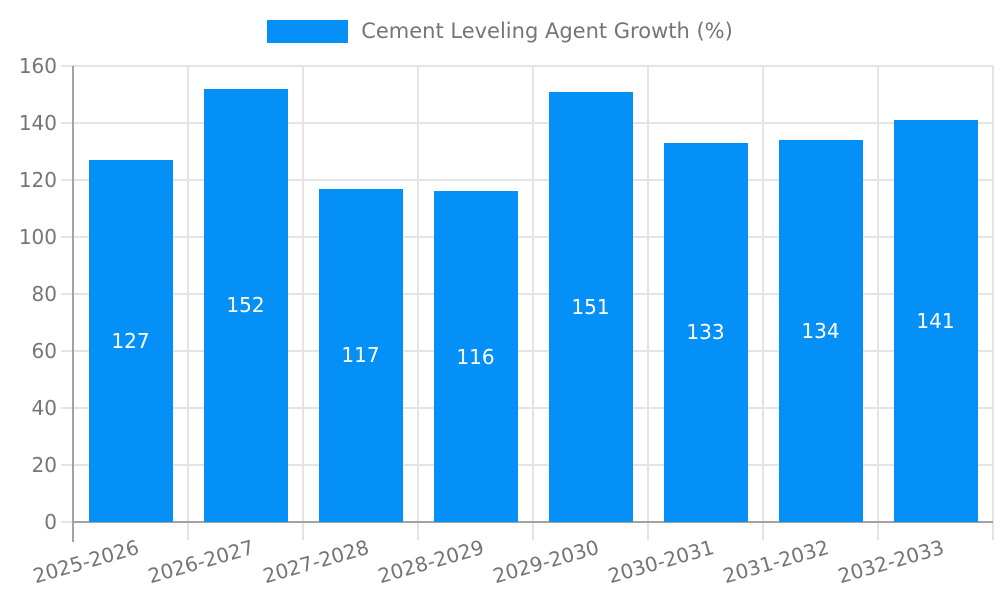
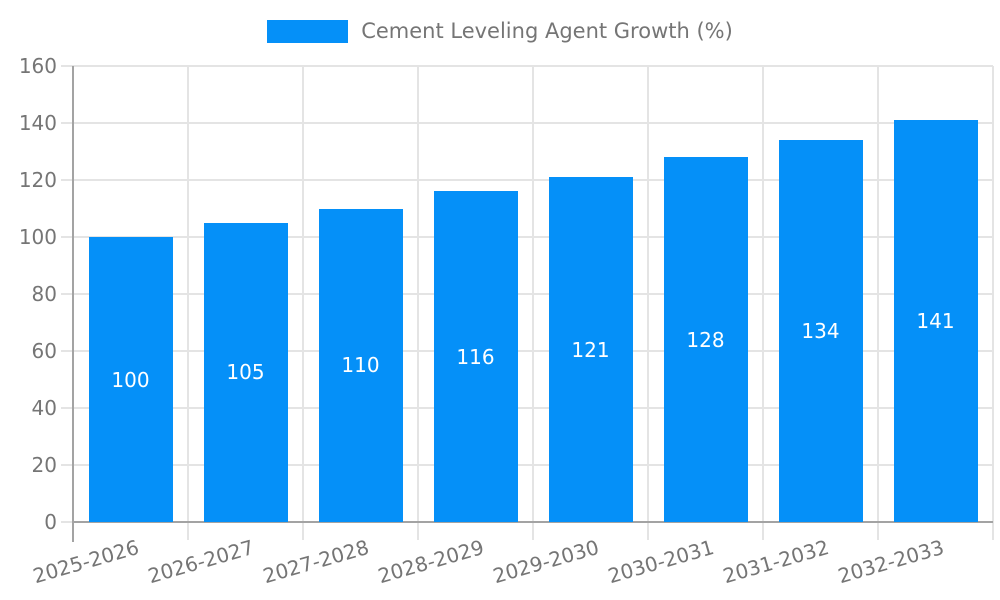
2025-2026: 127 -> 100
2026-2027: 152 -> 105
2027-2028: 117 -> 110
2029-2030: 151 -> 121
2030-2031: 133 -> 128
